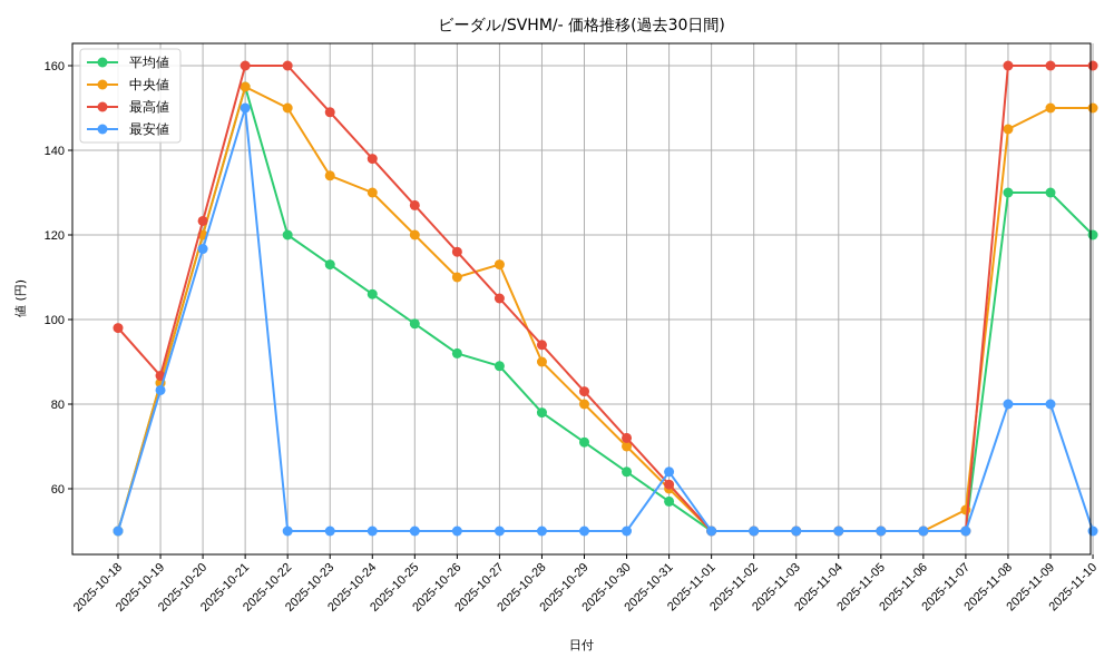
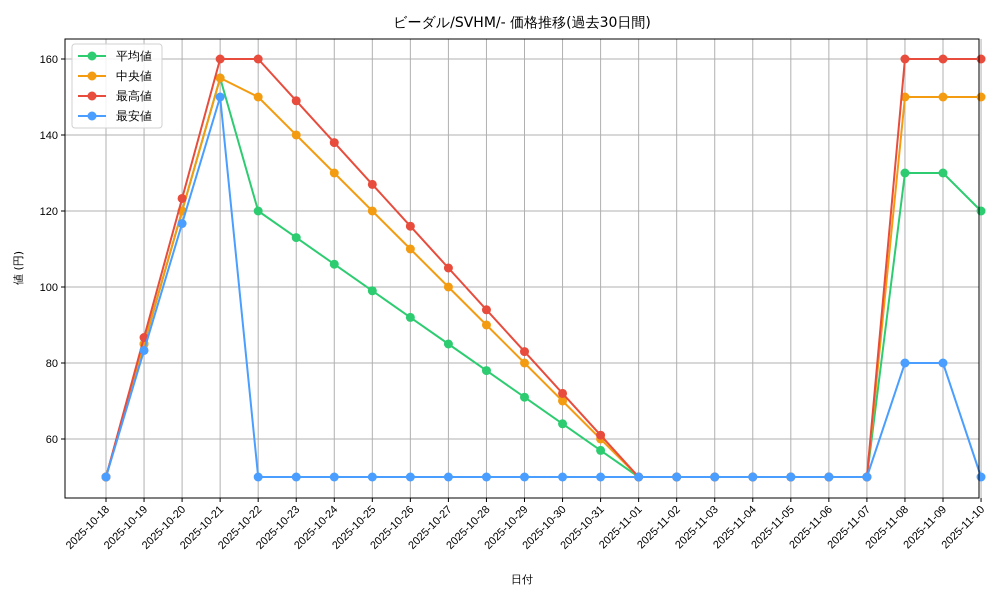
最高値/2025-10-18: 98 -> 50
中央値/2025-10-23: 134 -> 140
平均値/2025-10-27: 89 -> 85
中央値/2025-10-27: 113 -> 100
最安値/2025-10-31: 64 -> 50
中央値/2025-11-07: 55 -> 50
中央値/2025-11-08: 145 -> 150
